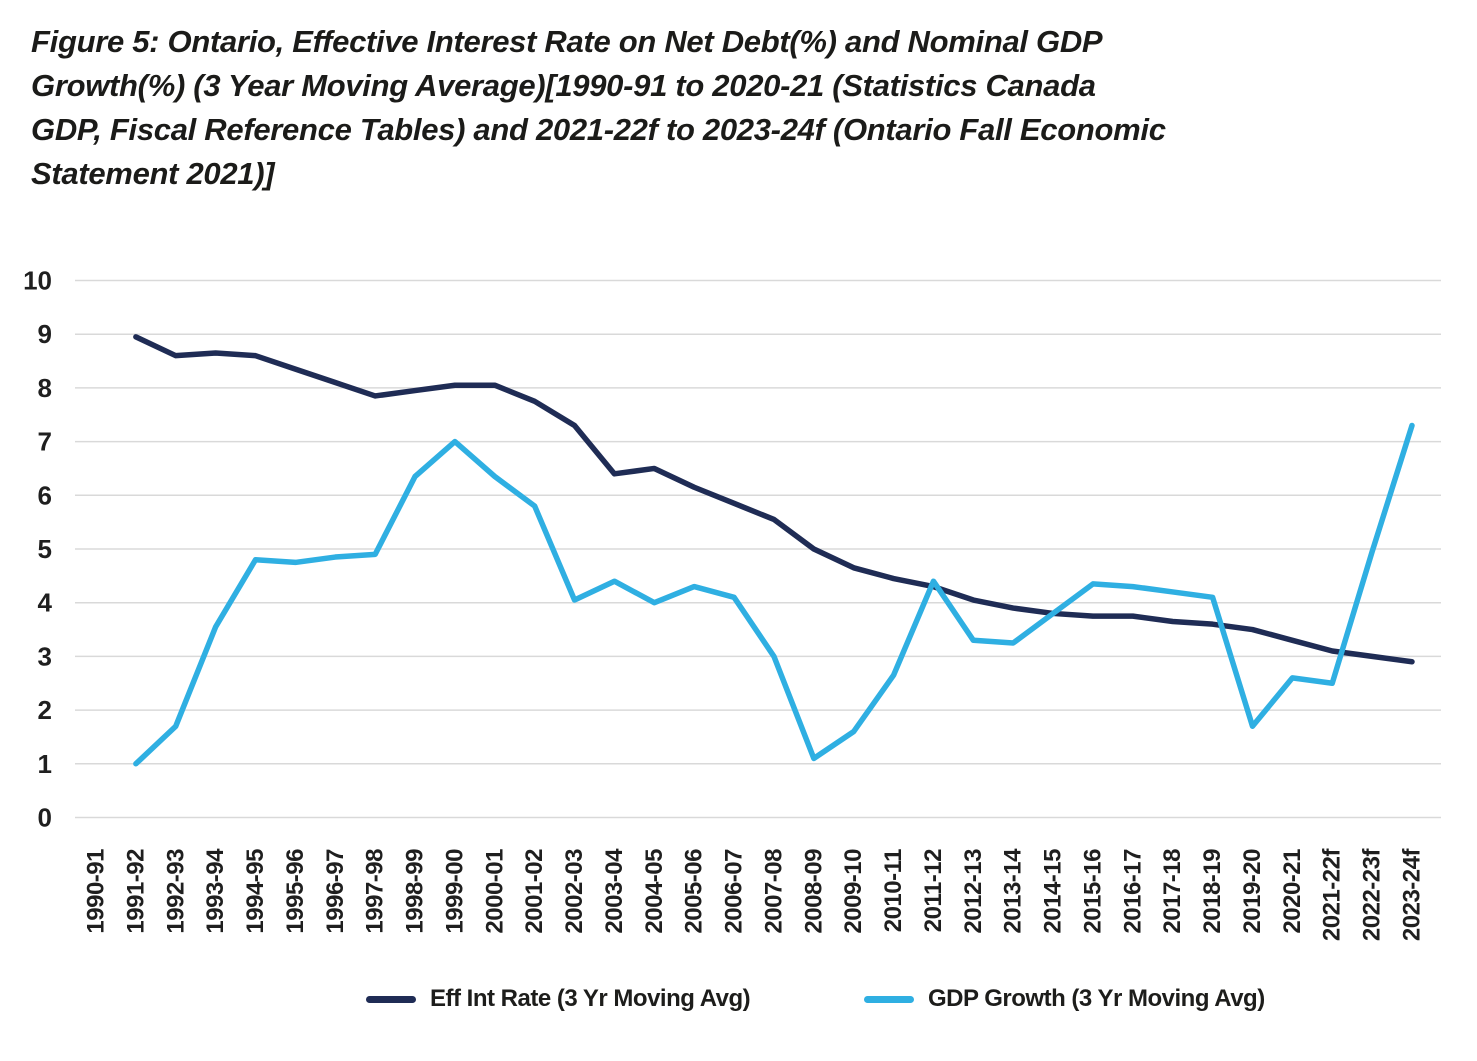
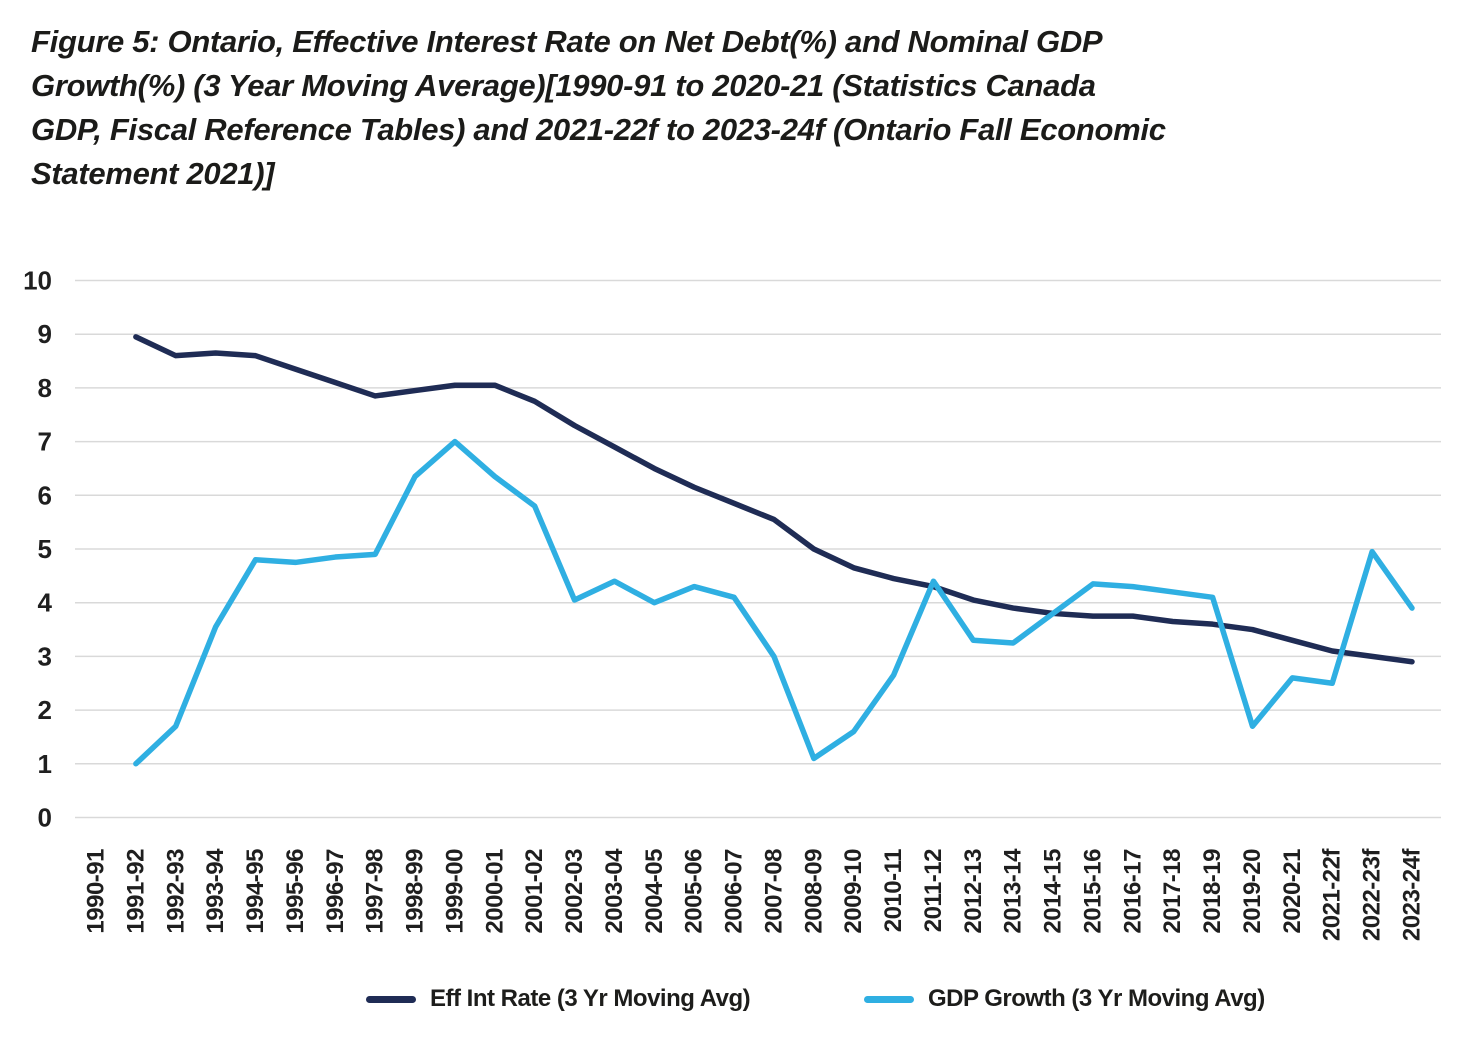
Eff Int Rate (3 Yr Moving Avg)/2003-04: 6.4 -> 6.9
GDP Growth (3 Yr Moving Avg)/2023-24f: 7.3 -> 3.9
